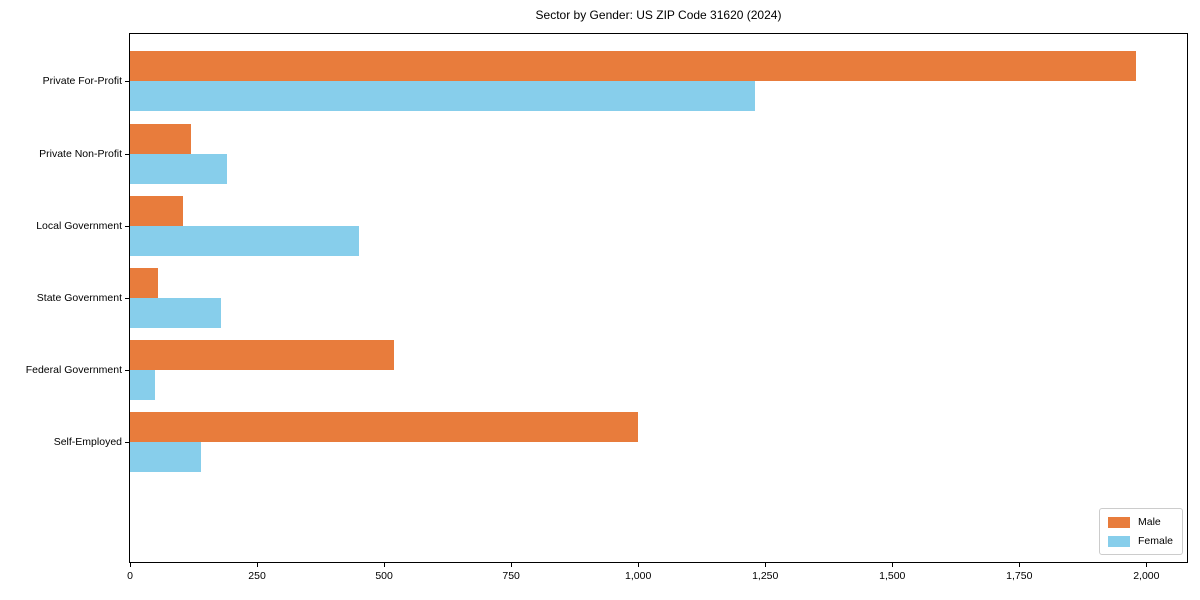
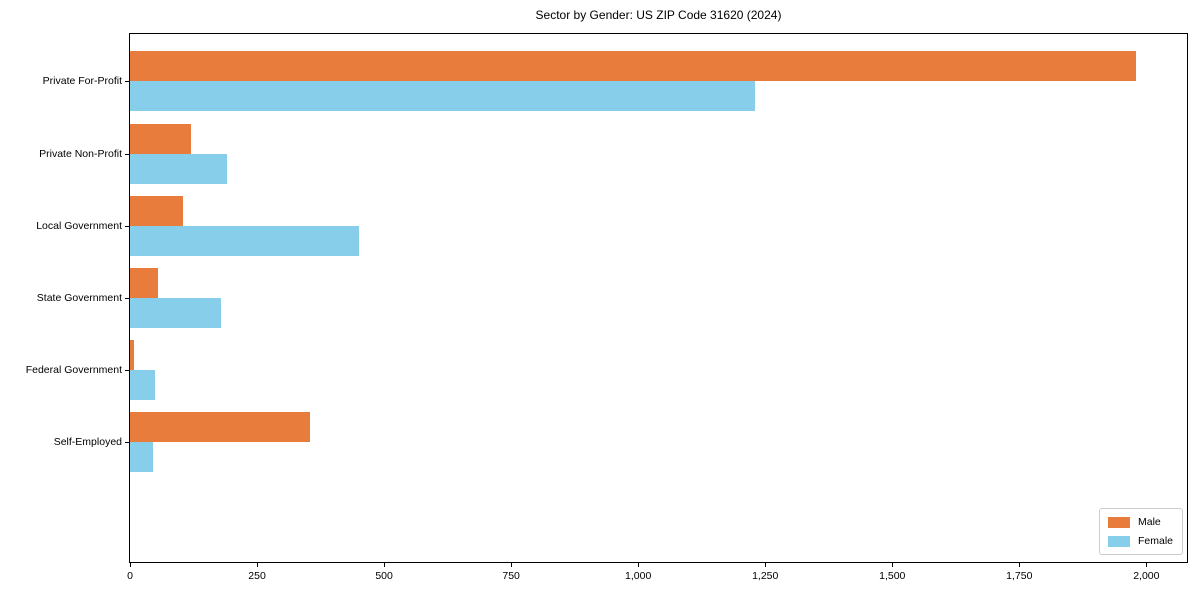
Male/Federal Government: 520 -> 10
Male/Self-Employed: 1000 -> 360
Female/Self-Employed: 140 -> 40
